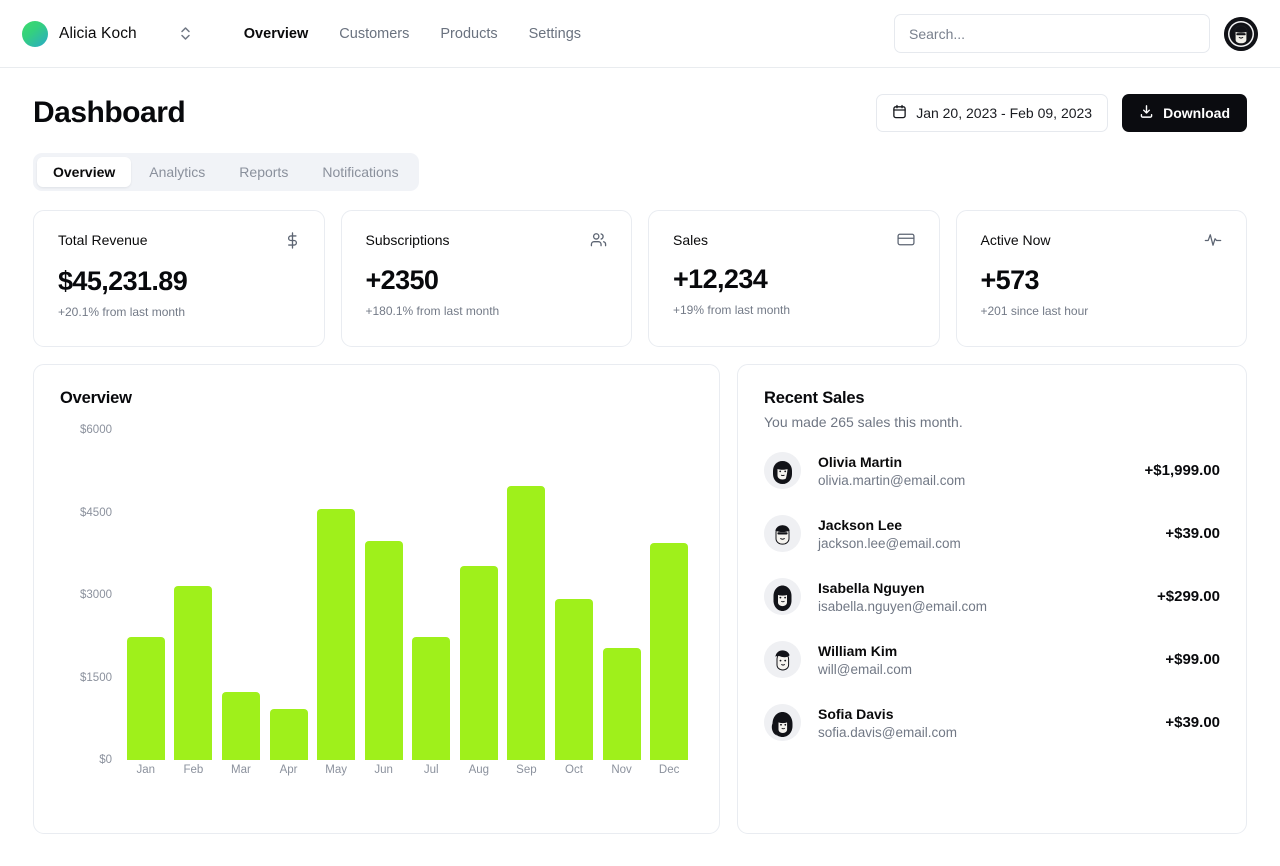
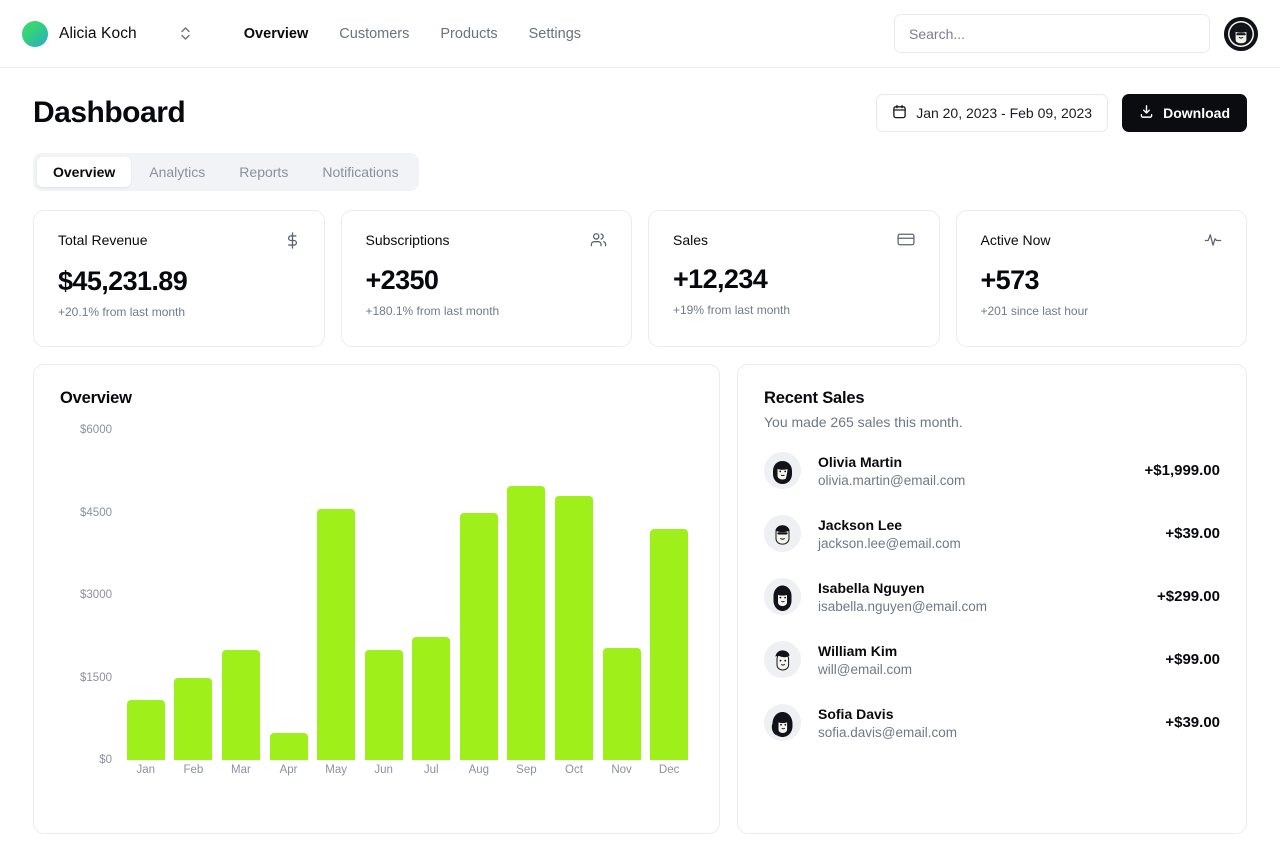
Jan: $2200 -> $1100
Feb: $3200 -> $1500
Mar: $1200 -> $2000
Apr: $900 -> $500
Jun: $4000 -> $2000
Aug: $3500 -> $4500
Oct: $2900 -> $4800
Dec: $3900 -> $4200
